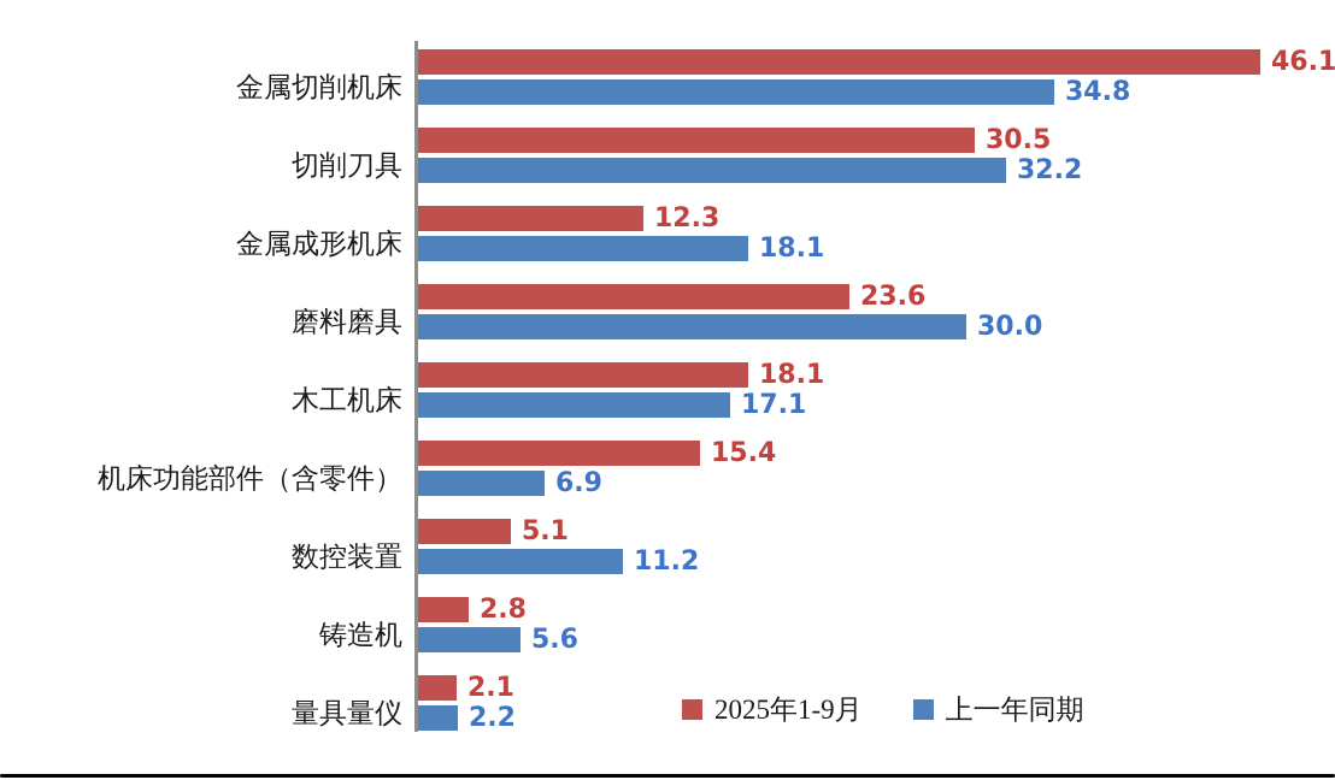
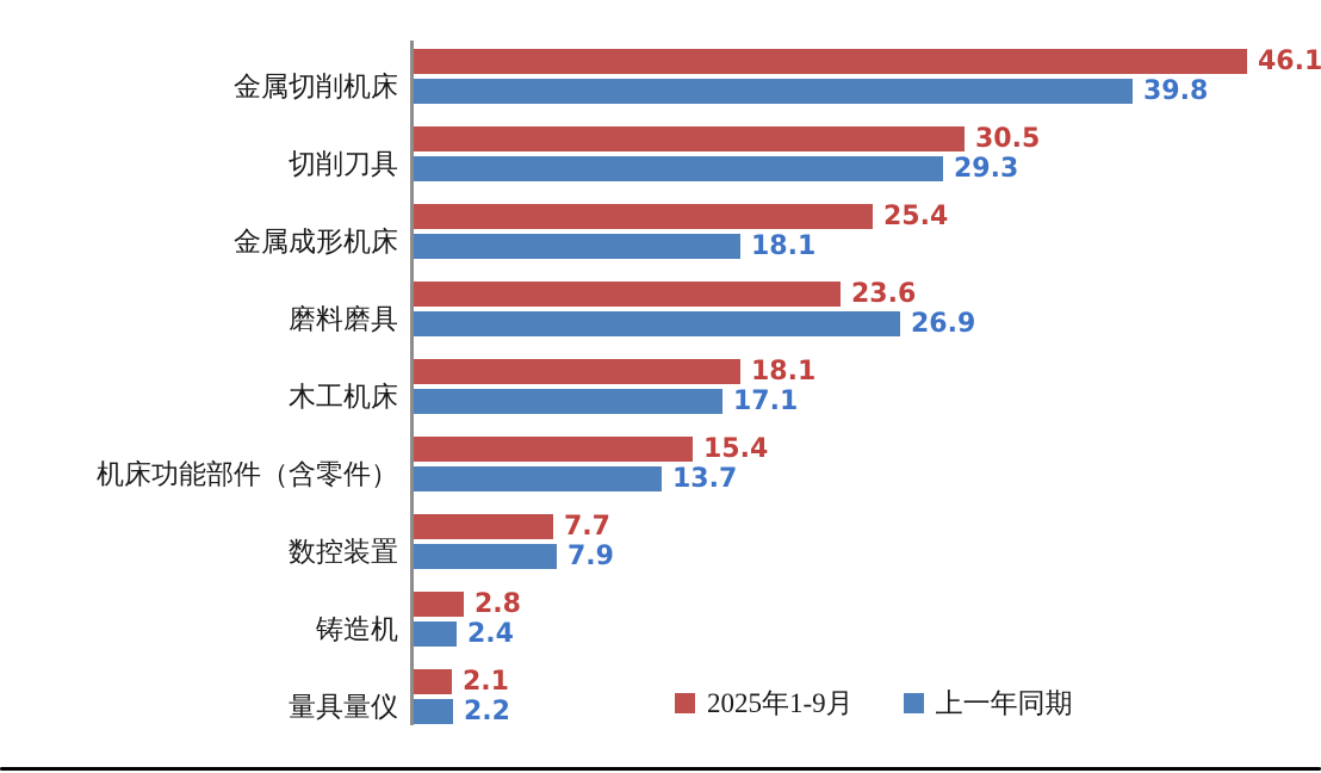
上一年同期/金属切削机床: 34.8 -> 39.8
上一年同期/切削刀具: 32.2 -> 29.3
2025年1-9月/金属成形机床: 12.3 -> 25.4
上一年同期/磨料磨具: 30.0 -> 26.9
上一年同期/机床功能部件（含零件）: 6.9 -> 13.7
2025年1-9月/数控装置: 5.1 -> 7.7
上一年同期/数控装置: 11.2 -> 7.9
上一年同期/铸造机: 5.6 -> 2.4
